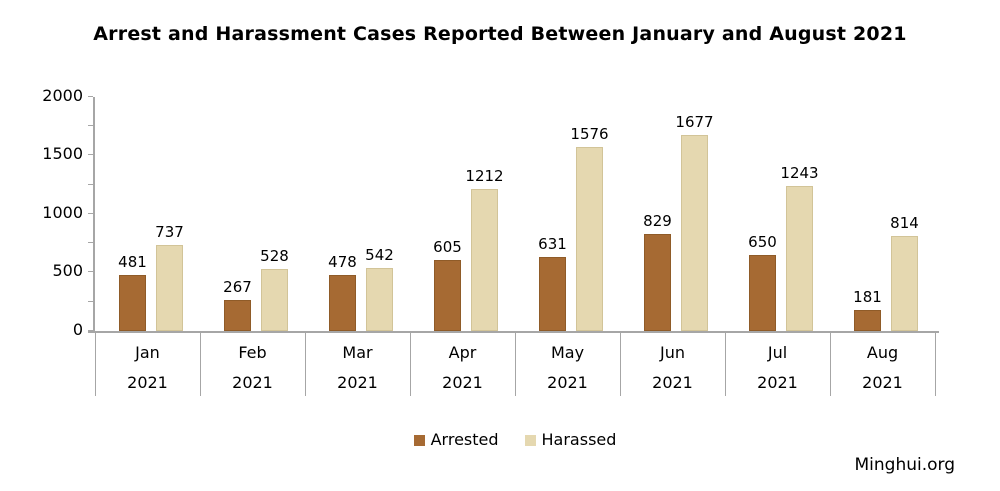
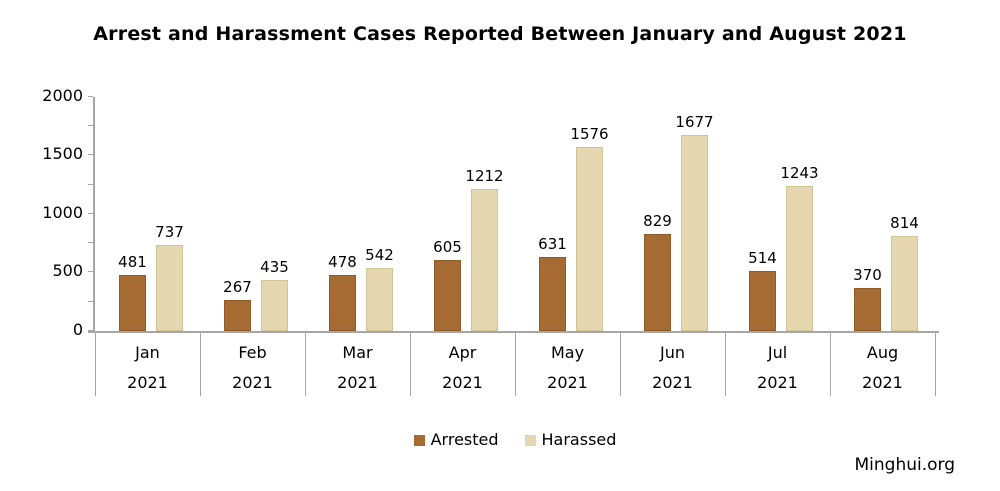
Harassed/Feb: 528 -> 435
Arrested/Jul: 650 -> 514
Arrested/Aug: 181 -> 370
